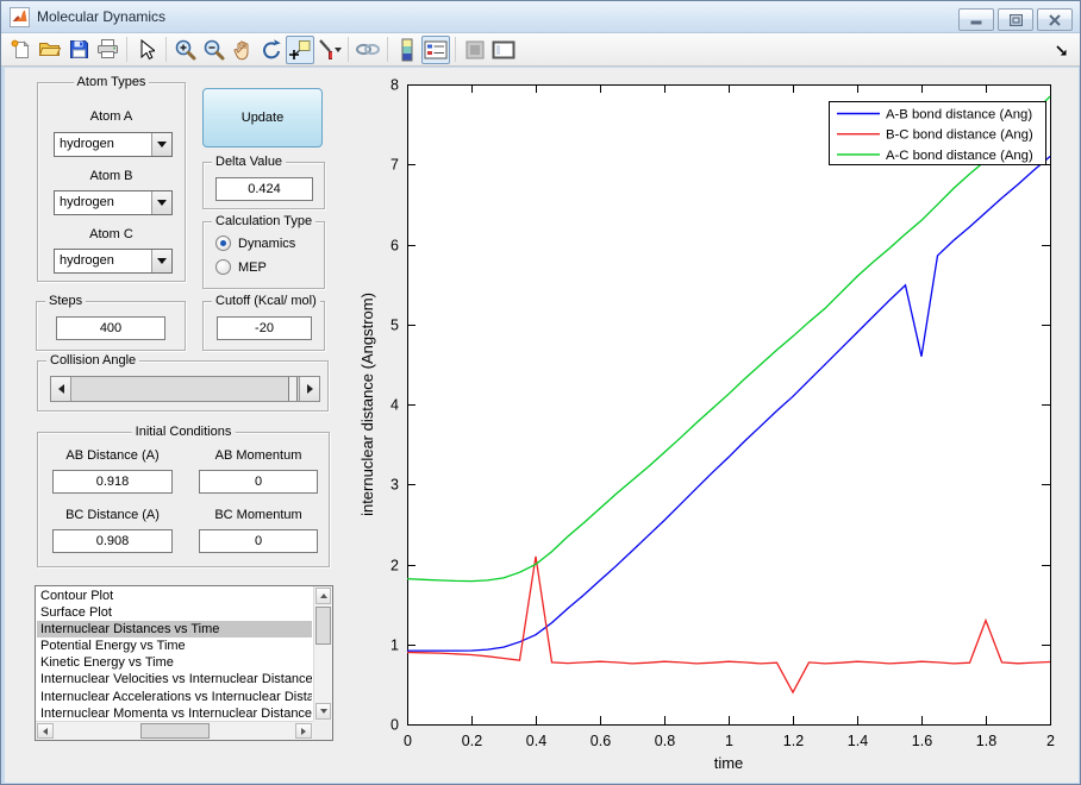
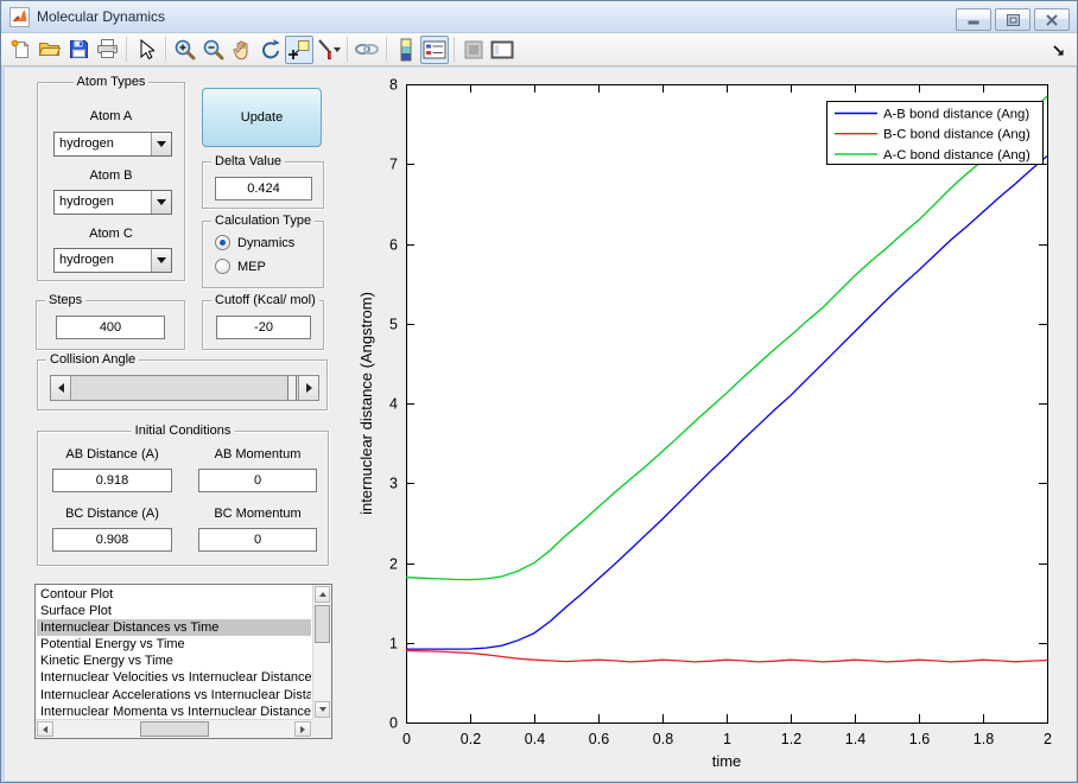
B-C bond distance (Ang)/0.4: 2.1 -> 0.8
B-C bond distance (Ang)/1.2: 0.4 -> 0.8
A-B bond distance (Ang)/1.6: 4.6 -> 5.7
B-C bond distance (Ang)/1.8: 1.3 -> 0.8
